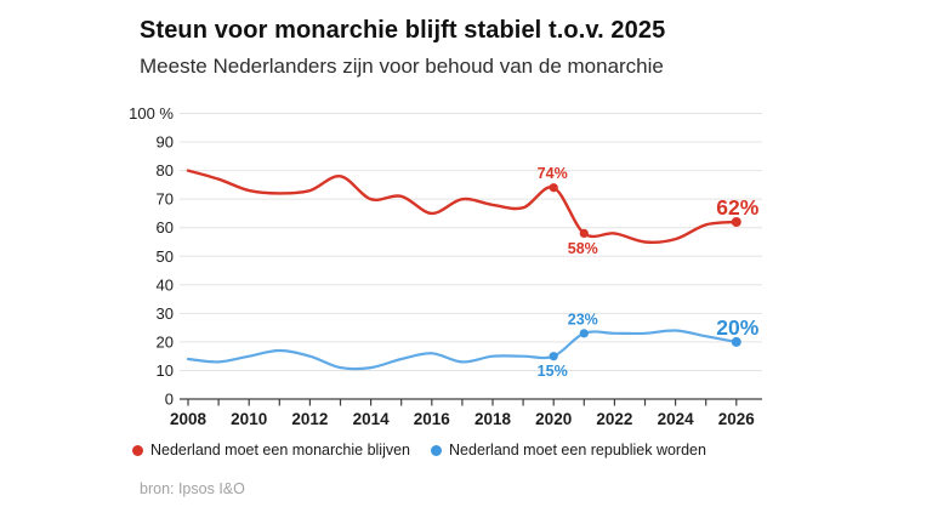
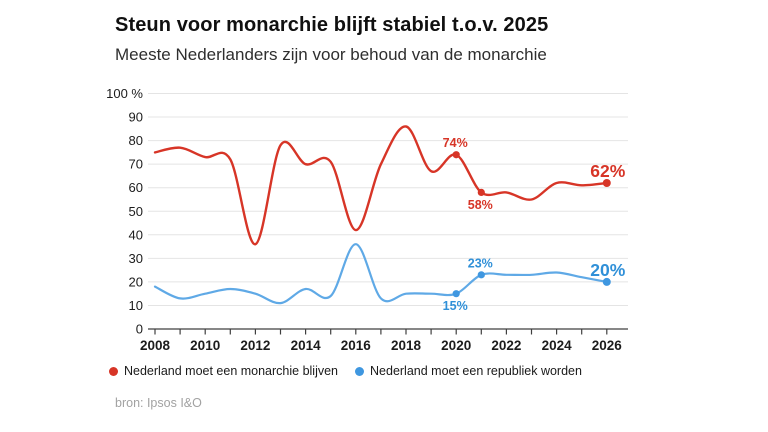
Nederland moet een monarchie blijven/2008: 80% -> 75%
Nederland moet een republiek worden/2008: 14% -> 18%
Nederland moet een monarchie blijven/2012: 73% -> 36%
Nederland moet een republiek worden/2014: 11% -> 17%
Nederland moet een monarchie blijven/2016: 65% -> 42%
Nederland moet een republiek worden/2016: 16% -> 36%
Nederland moet een monarchie blijven/2018: 68% -> 86%
Nederland moet een monarchie blijven/2024: 56% -> 62%
